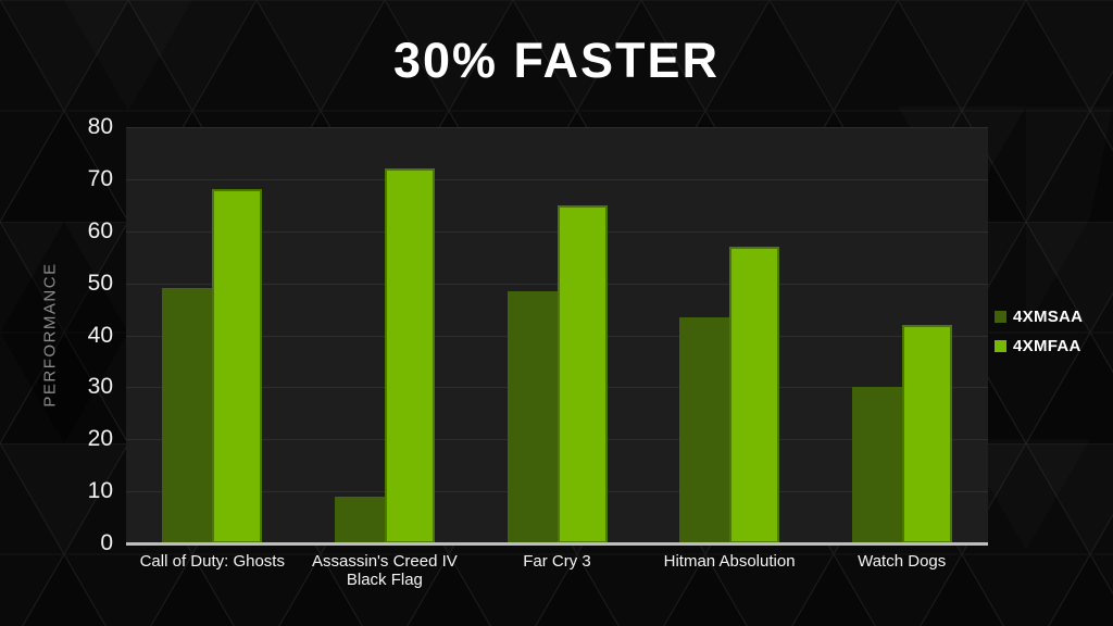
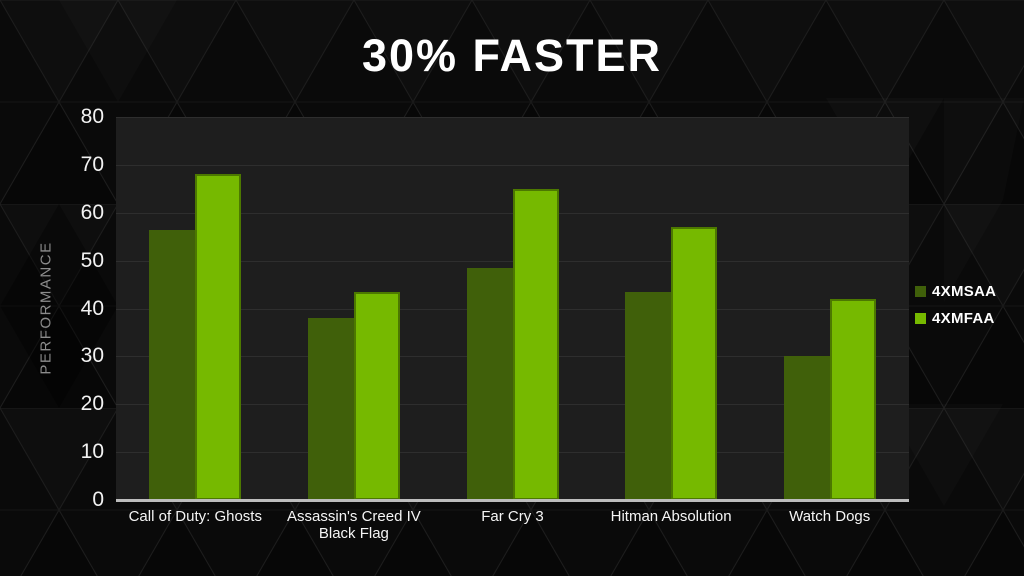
4XMSAA/Call of Duty: Ghosts: 49 -> 56
4XMSAA/Assassin's Creed IV Black Flag: 9 -> 38
4XMFAA/Assassin's Creed IV Black Flag: 72 -> 44
